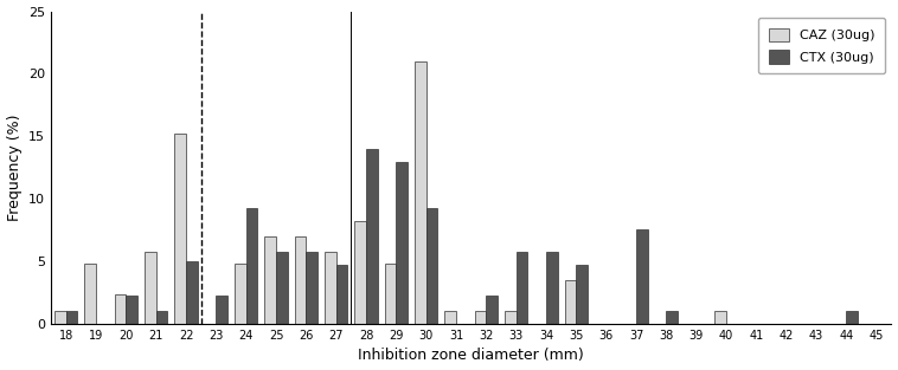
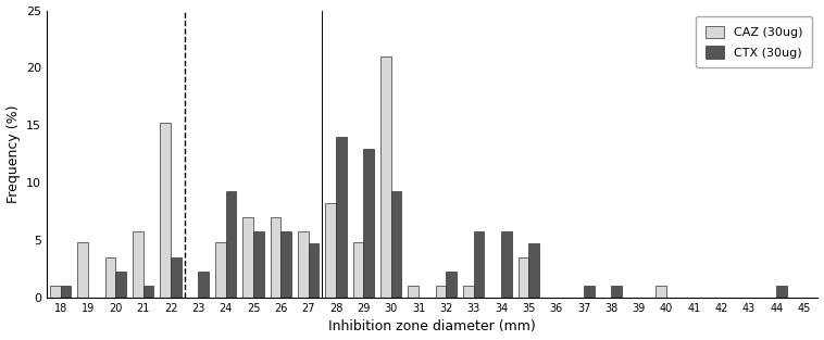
CAZ (30ug)/20: 2.4 -> 3.5
CTX (30ug)/22: 5.0 -> 3.5
CTX (30ug)/37: 7.6 -> 1.0
